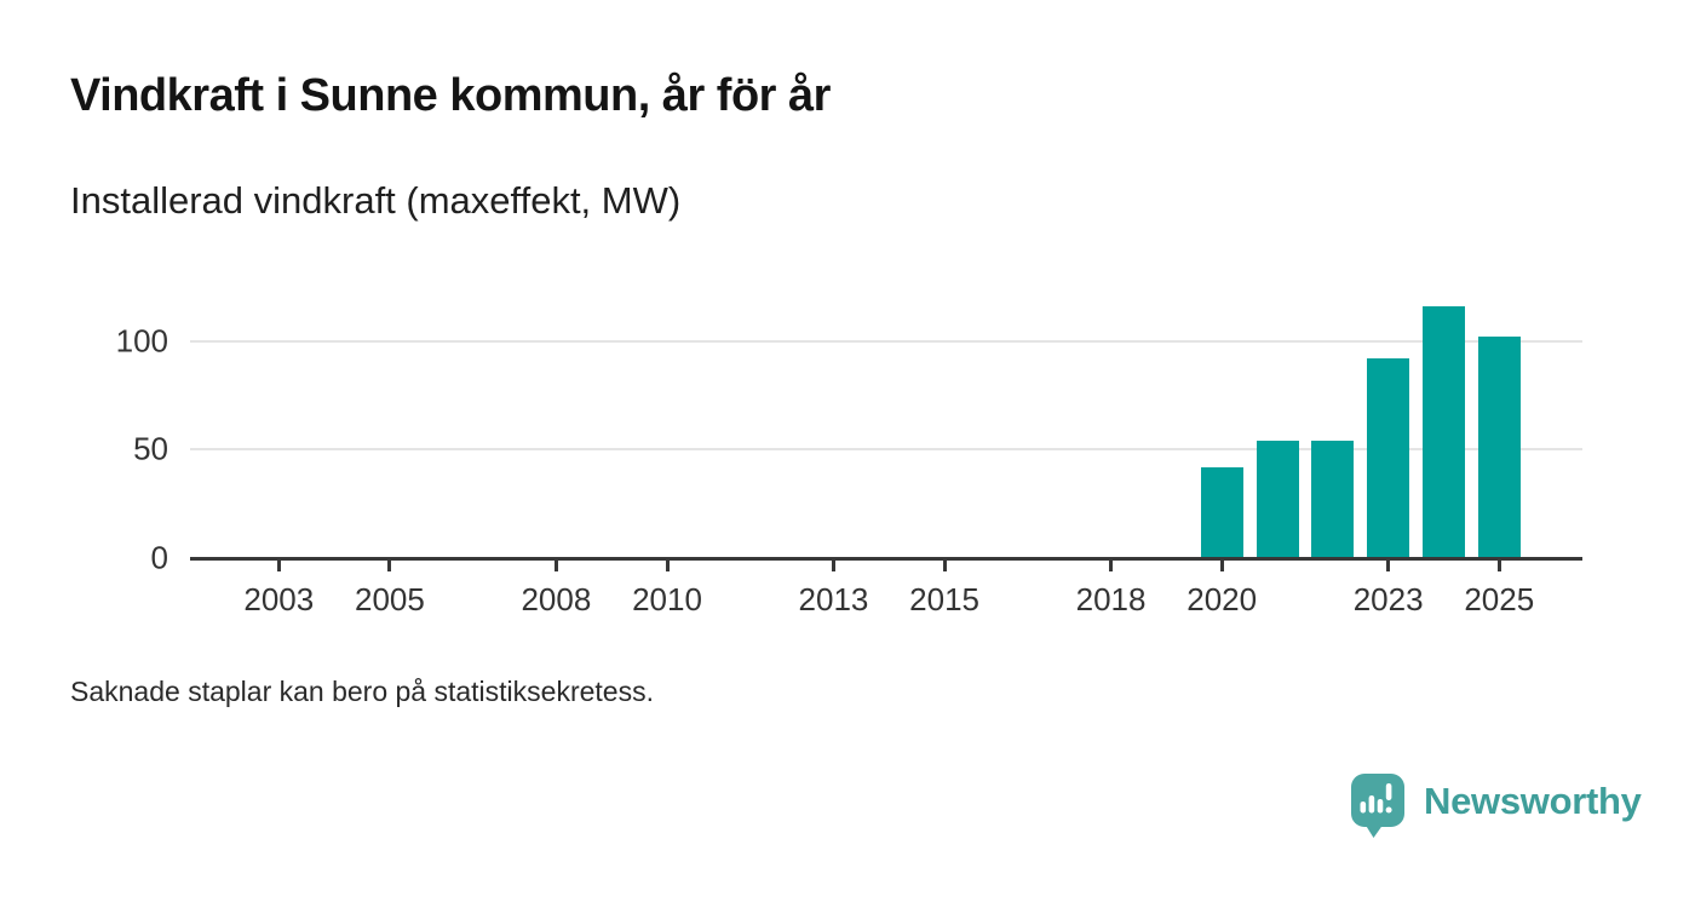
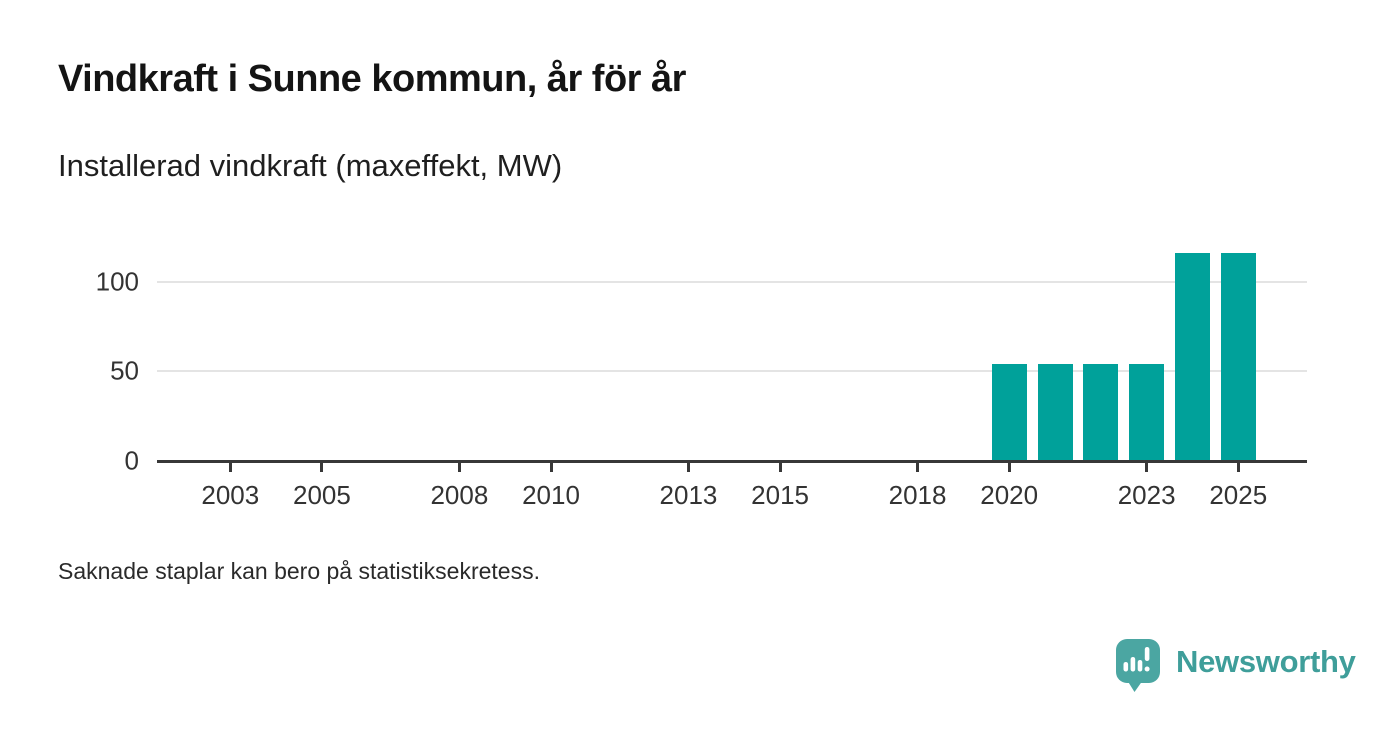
2020: 42 -> 54
2023: 92 -> 54
2025: 102 -> 116
